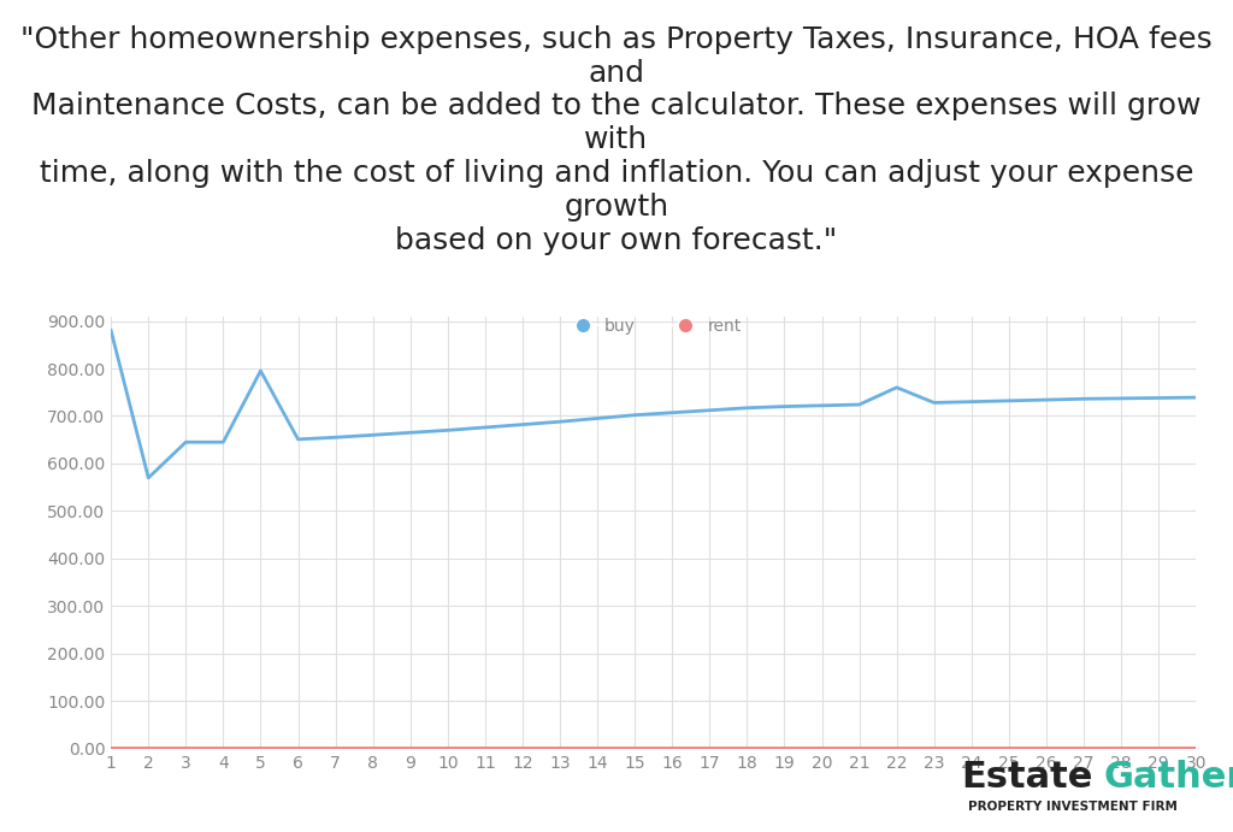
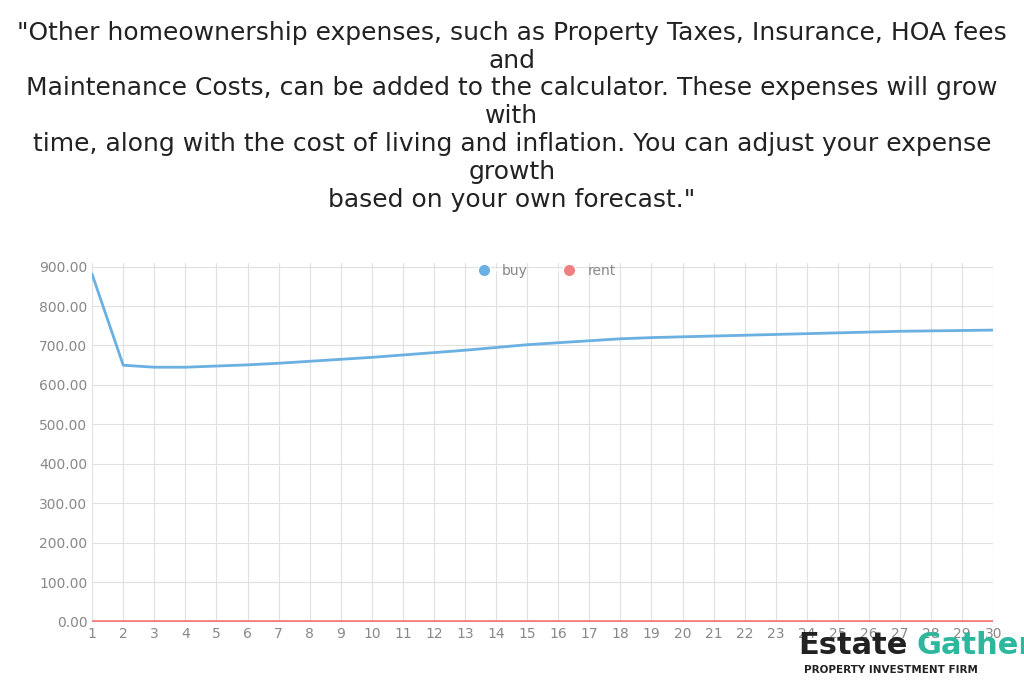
buy/2: 570 -> 650
buy/5: 795 -> 648
buy/22: 760 -> 726
